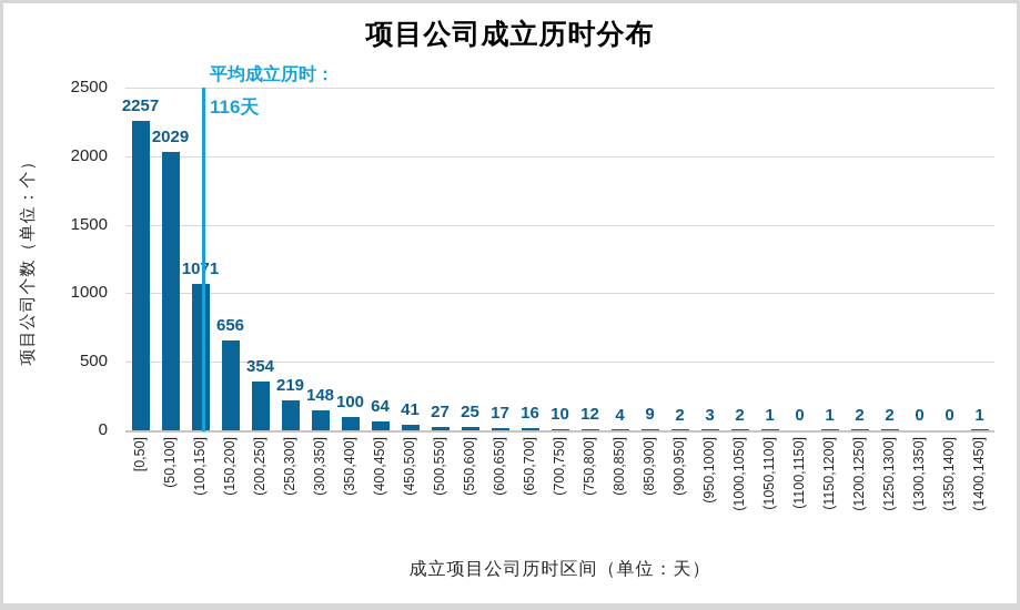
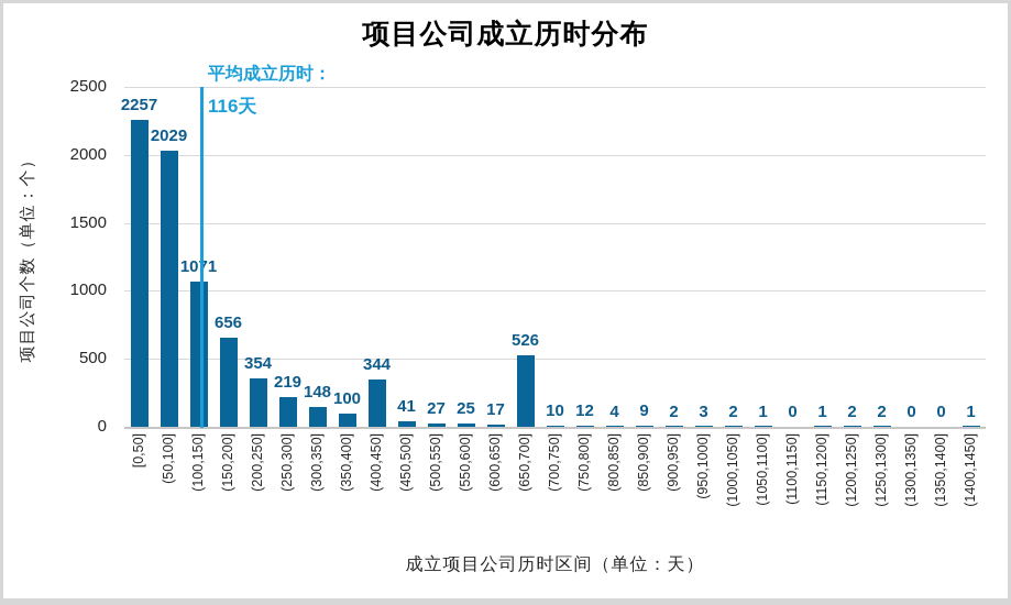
(400,450]: 64 -> 344
(650,700]: 16 -> 526
